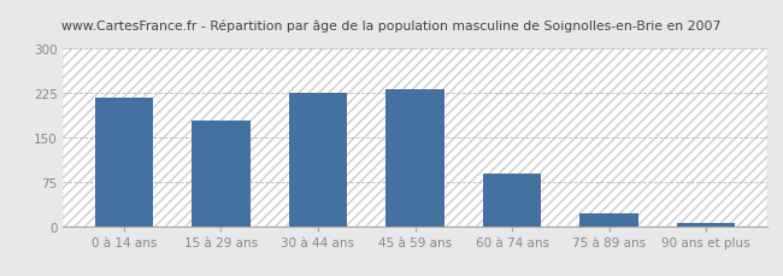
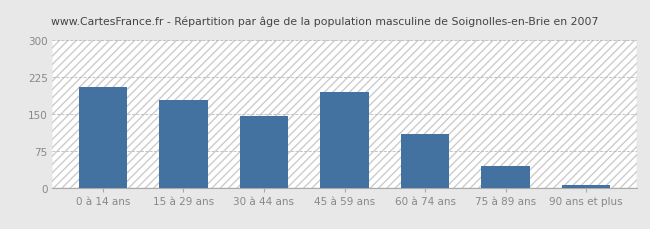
0 à 14 ans: 218 -> 205
30 à 44 ans: 226 -> 145
45 à 59 ans: 232 -> 195
60 à 74 ans: 88 -> 110
75 à 89 ans: 22 -> 45
